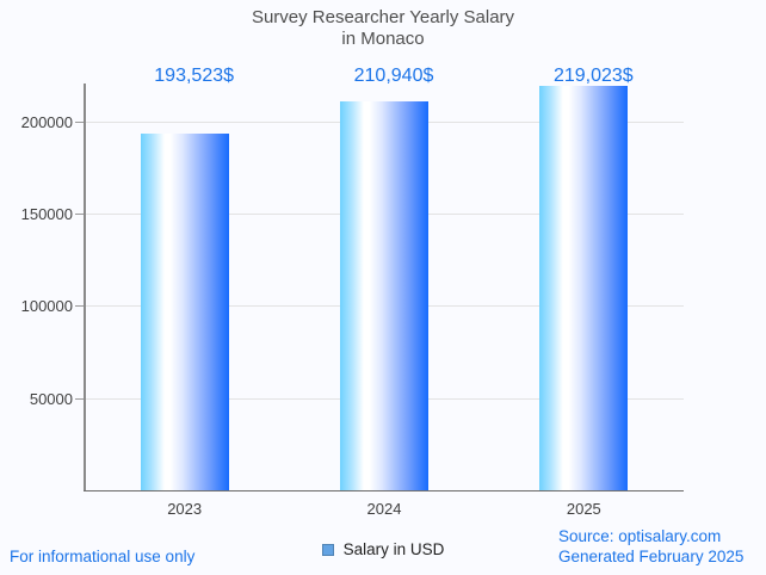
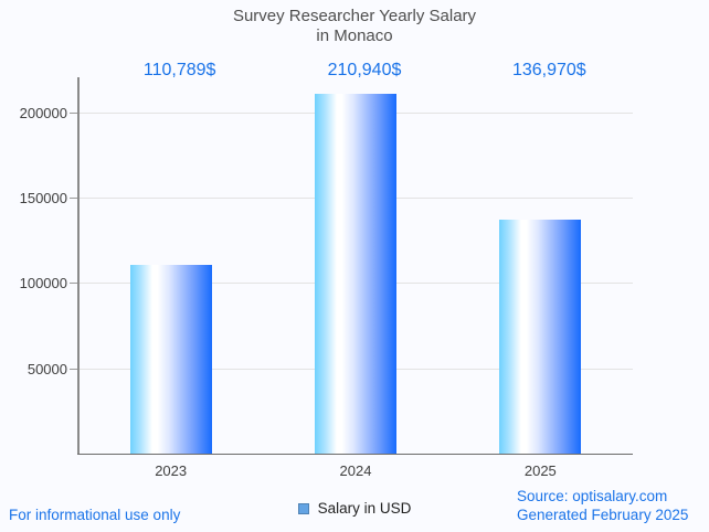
2023: 193,523 -> 110,789
2025: 219,023 -> 136,970
